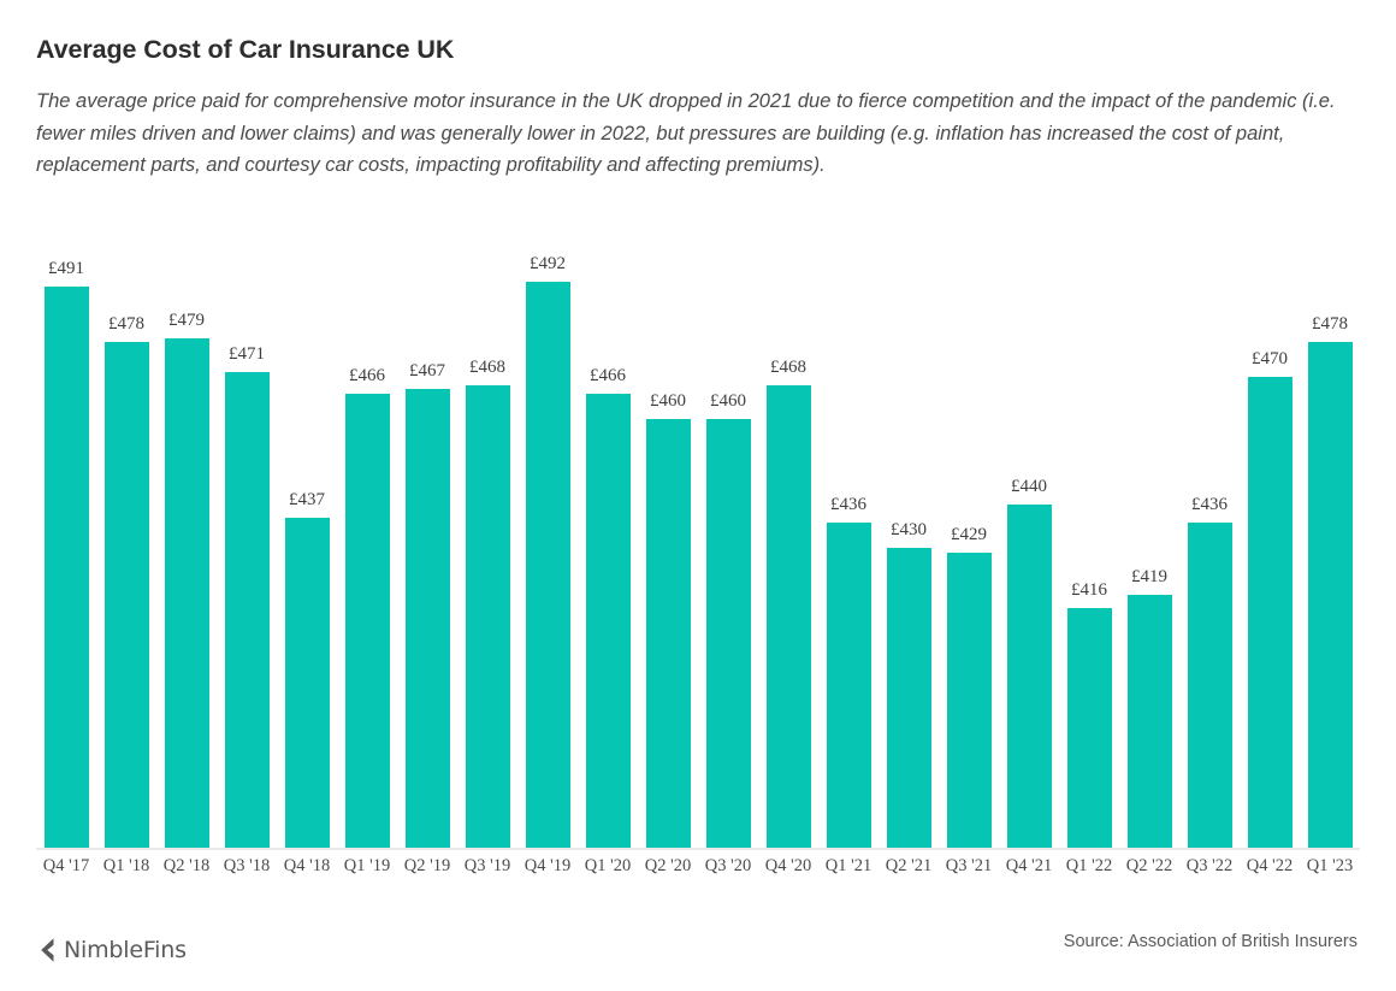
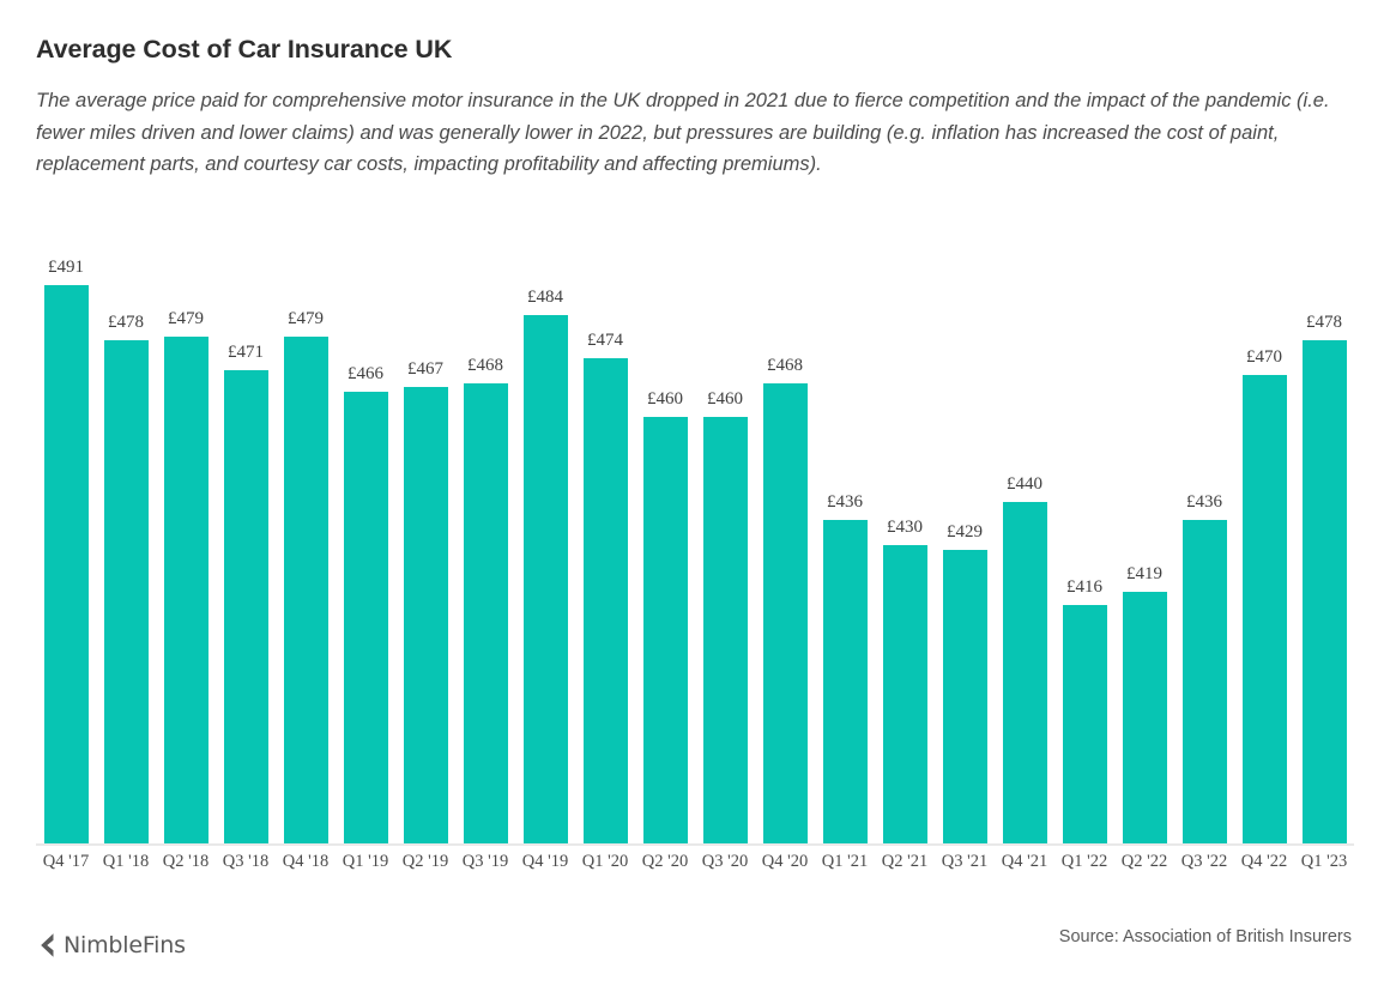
Q4 '18: £437 -> £479
Q4 '19: £492 -> £484
Q1 '20: £466 -> £474
